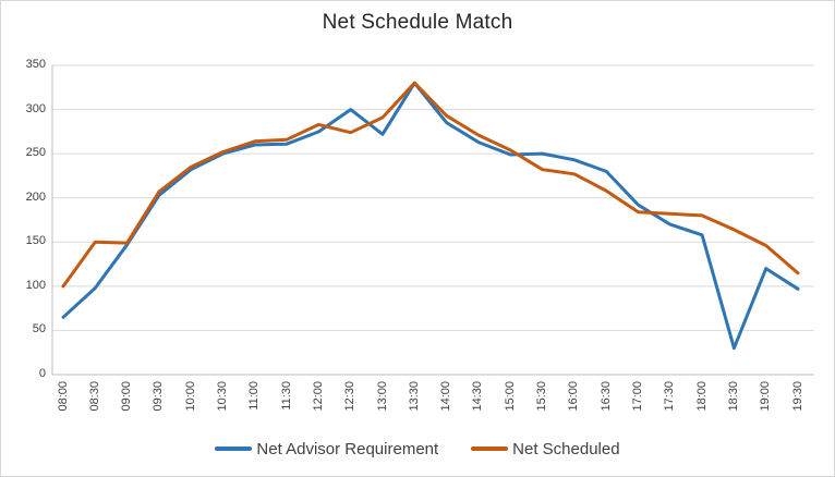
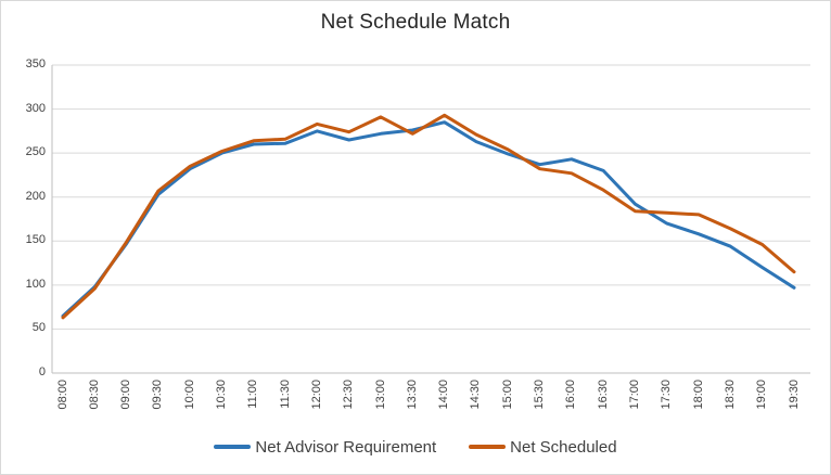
Net Scheduled/08:00: 100 -> 60
Net Scheduled/08:30: 150 -> 100
Net Advisor Requirement/12:30: 300 -> 260
Net Advisor Requirement/13:30: 330 -> 280
Net Scheduled/13:30: 330 -> 270
Net Advisor Requirement/15:30: 250 -> 240
Net Advisor Requirement/18:30: 30 -> 140
